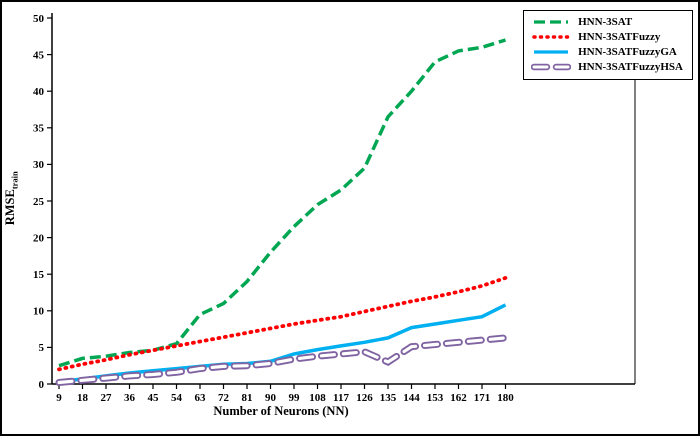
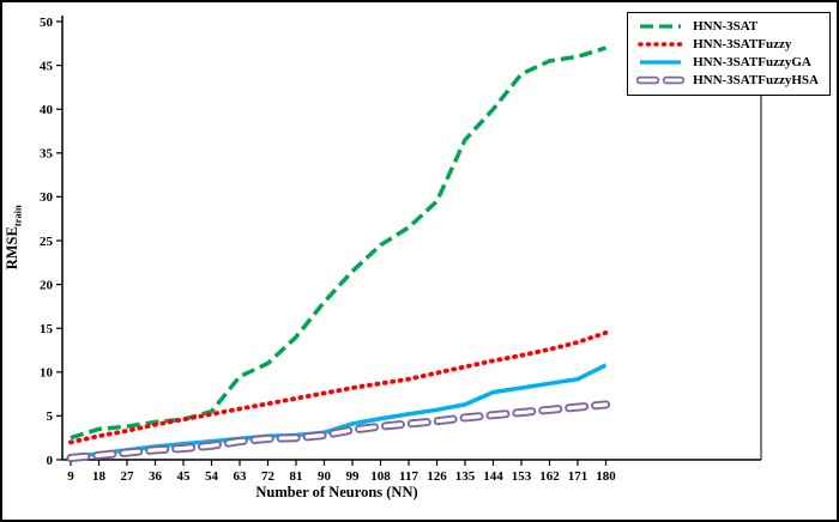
HNN-3SATFuzzyHSA/135: 3 -> 5
